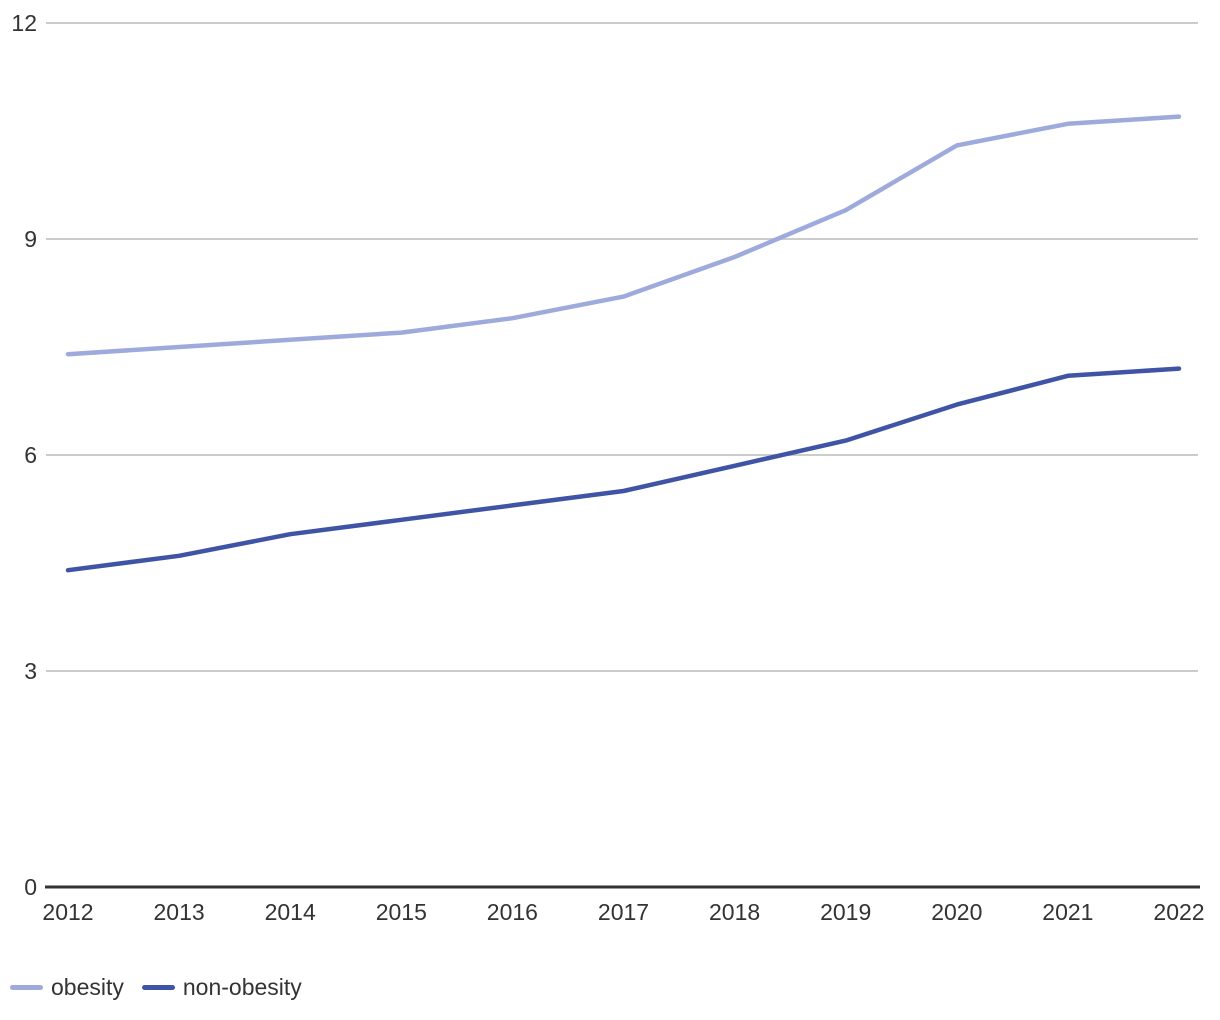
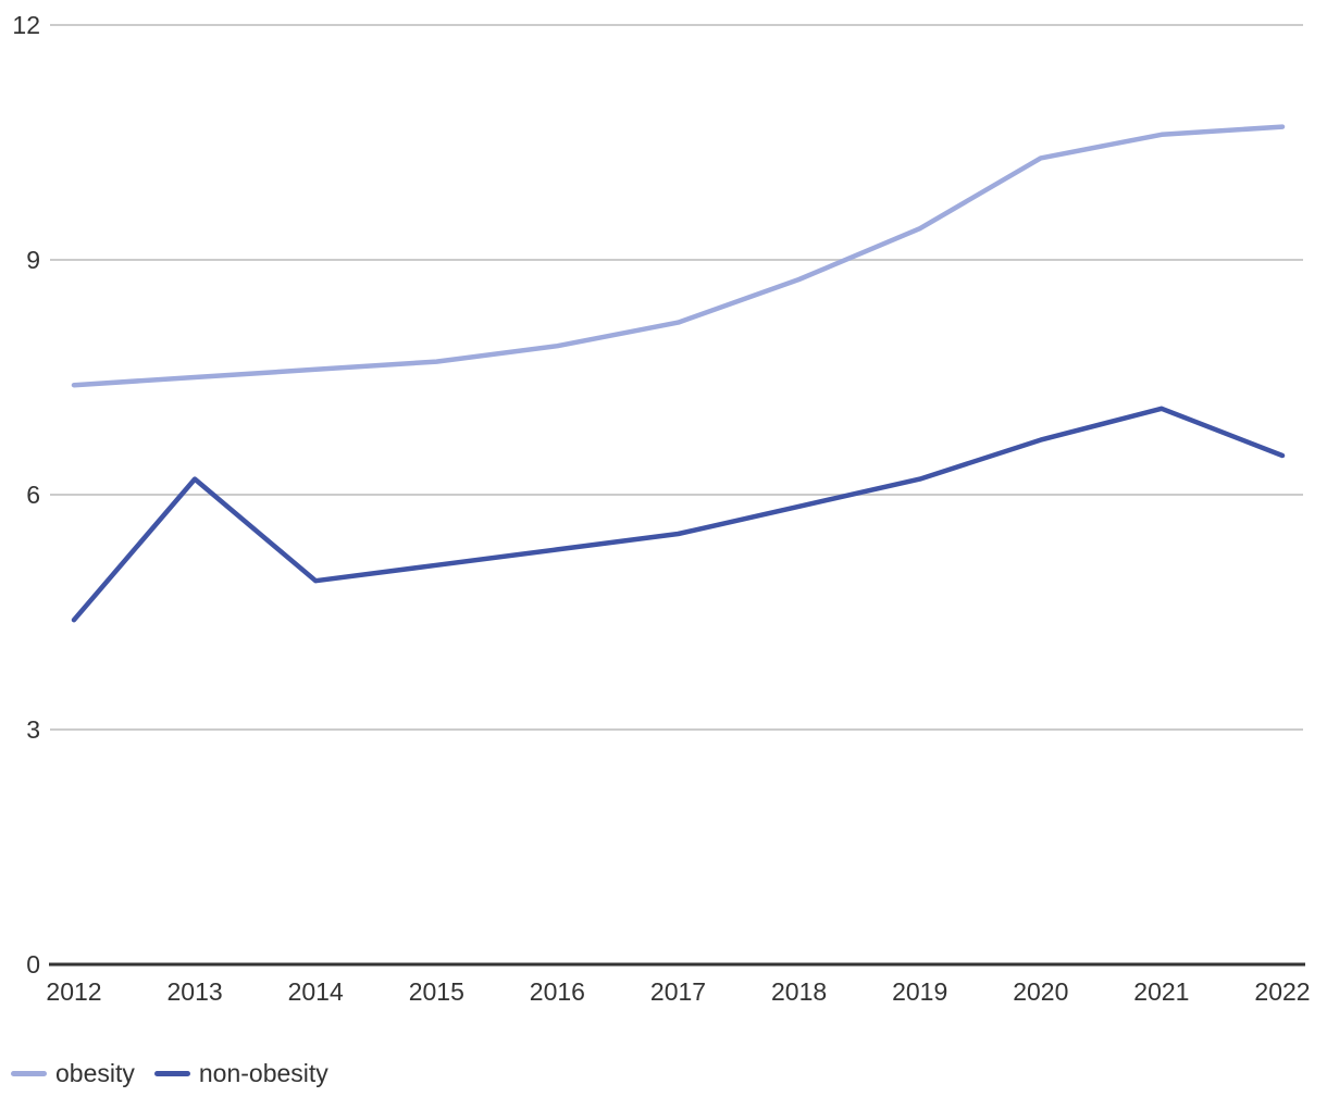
non-obesity/2013: 4.6 -> 6.2
non-obesity/2022: 7.2 -> 6.5
